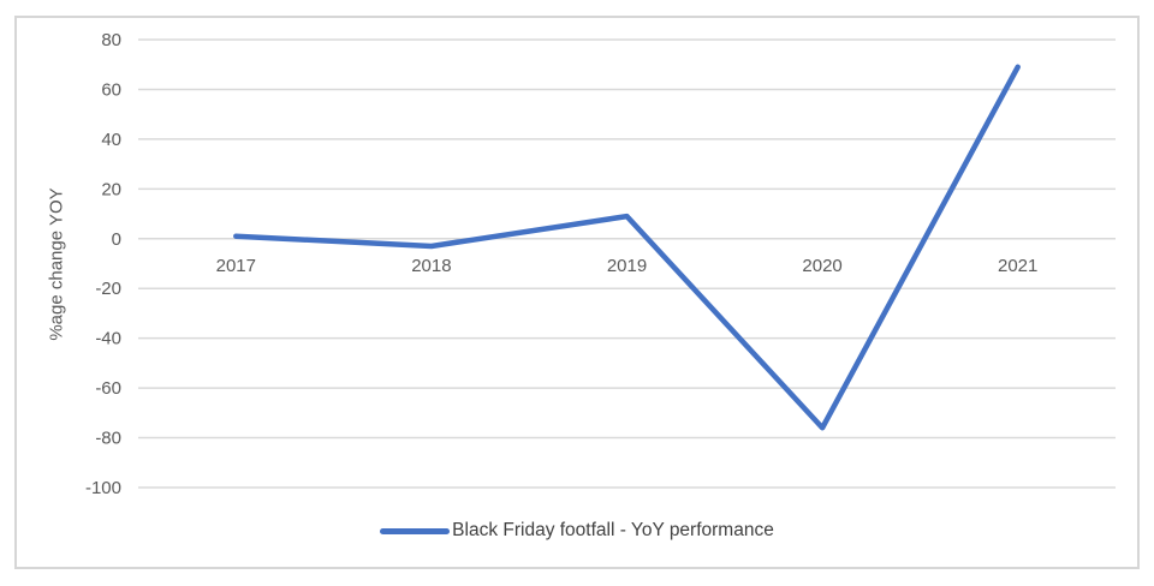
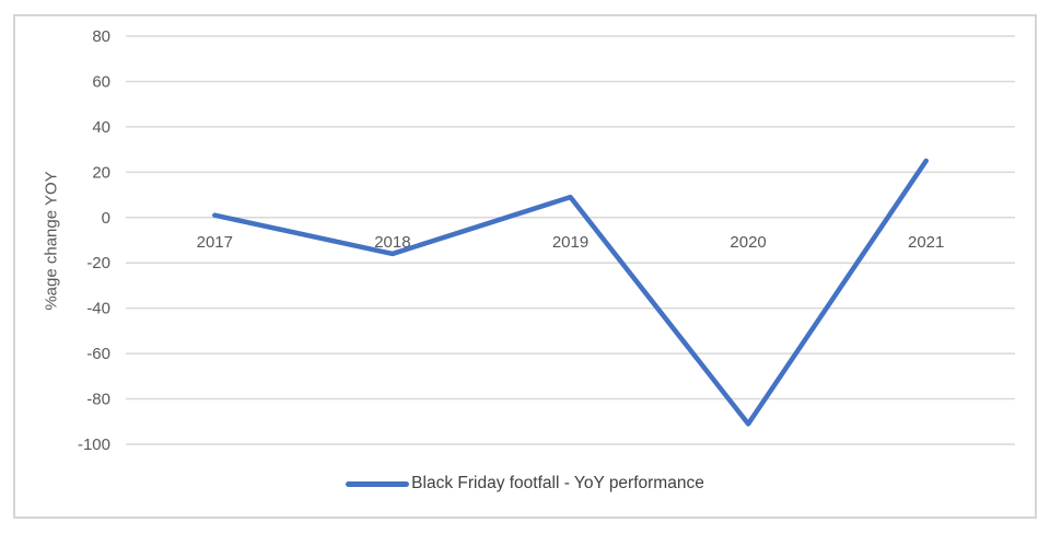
2018: -3 -> -16
2020: -76 -> -91
2021: 69 -> 25
